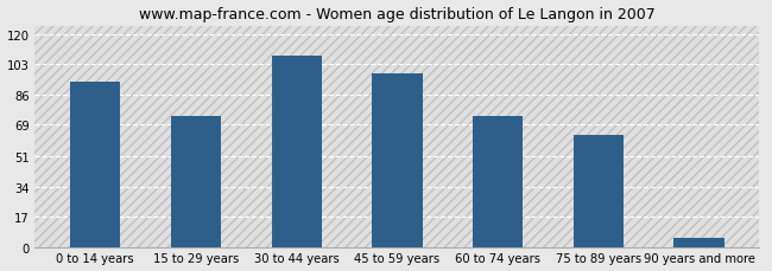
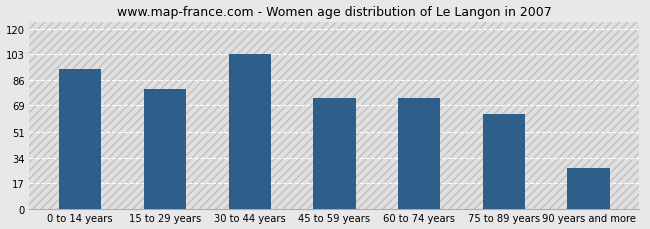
15 to 29 years: 74 -> 80
30 to 44 years: 108 -> 103
45 to 59 years: 98 -> 74
90 years and more: 5 -> 27
